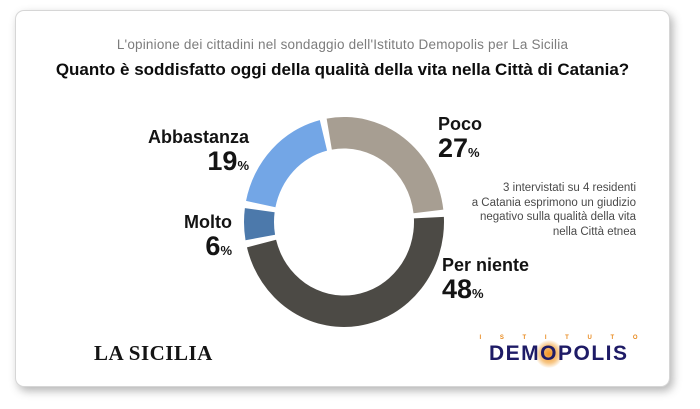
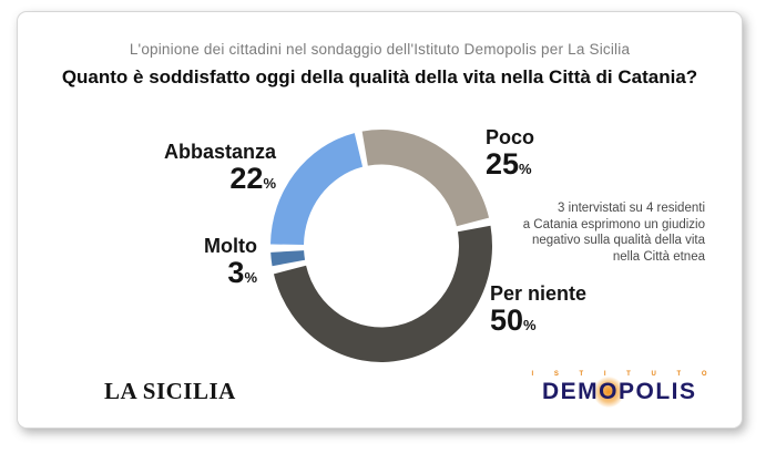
Poco: 27 -> 25
Per niente: 48 -> 50
Molto: 6 -> 3
Abbastanza: 19 -> 22
